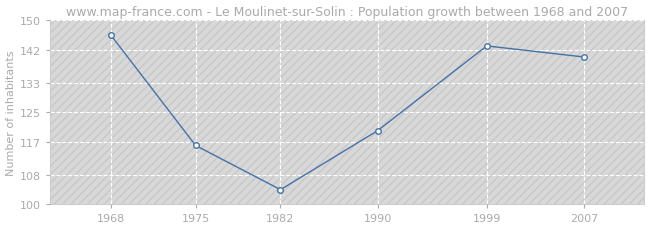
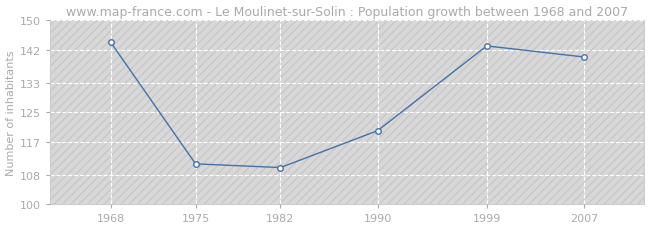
1968: 146 -> 144
1975: 116 -> 111
1982: 104 -> 110
